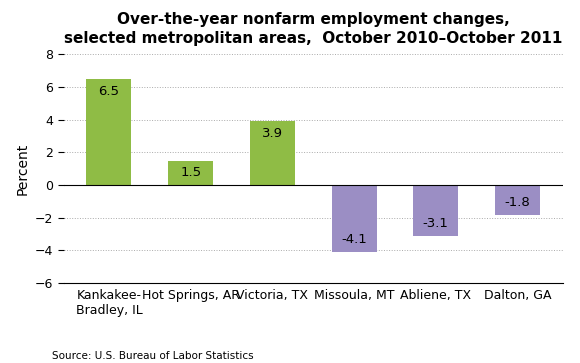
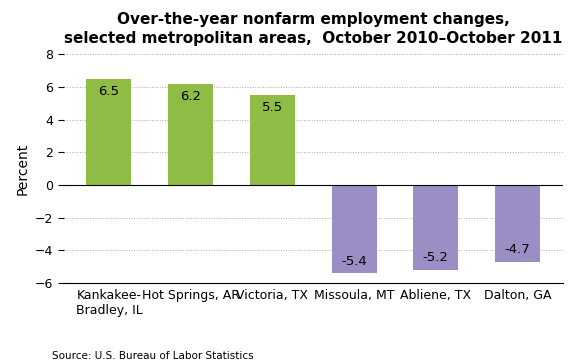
Hot Springs, AR: 1.5 -> 6.2
Victoria, TX: 3.9 -> 5.5
Missoula, MT: -4.1 -> -5.4
Abliene, TX: -3.1 -> -5.2
Dalton, GA: -1.8 -> -4.7
